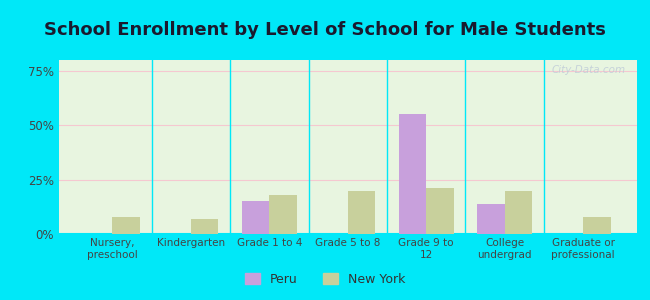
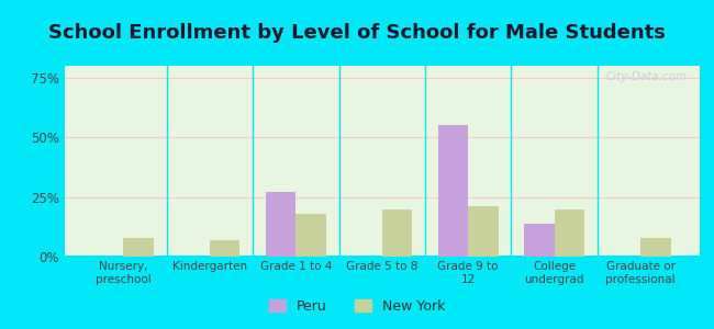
Peru/Grade 1 to 4: 15% -> 27%
